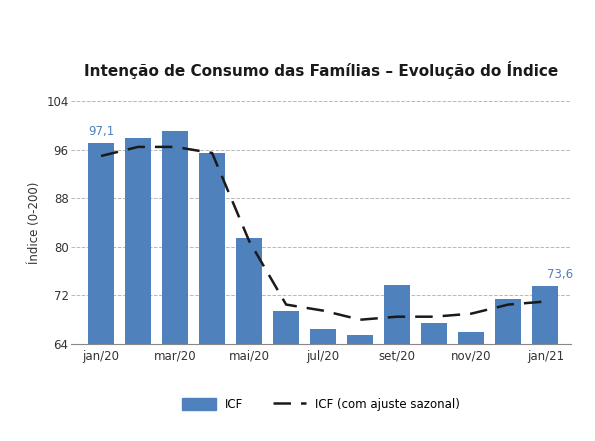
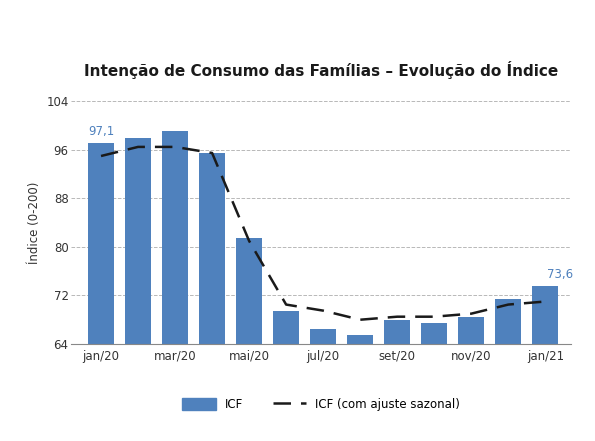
ICF/set/20: 73.8 -> 68.0
ICF/nov/20: 66.0 -> 68.5
